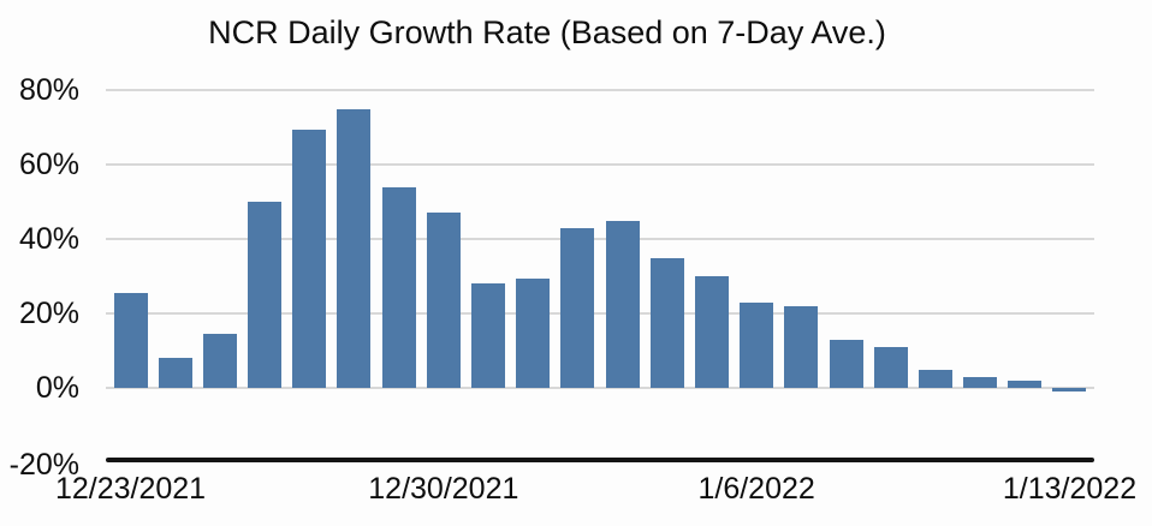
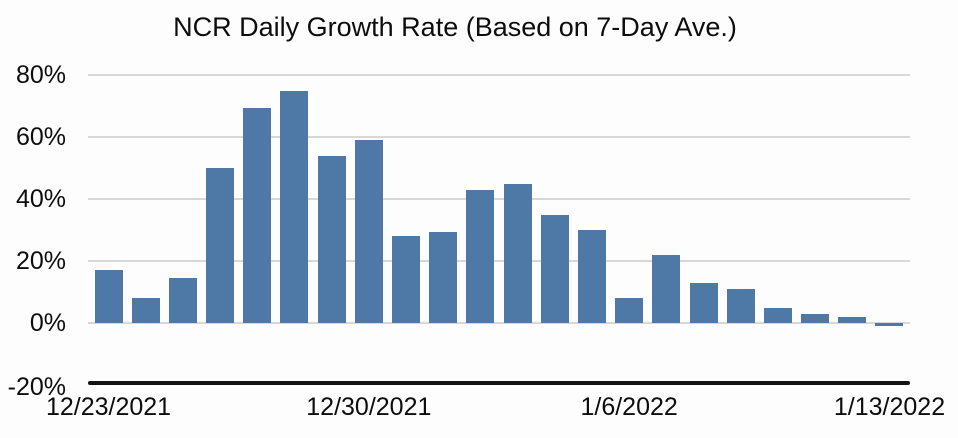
12/23/2021: 26% -> 17%
12/30/2021: 47% -> 59%
1/6/2022: 23% -> 8%
